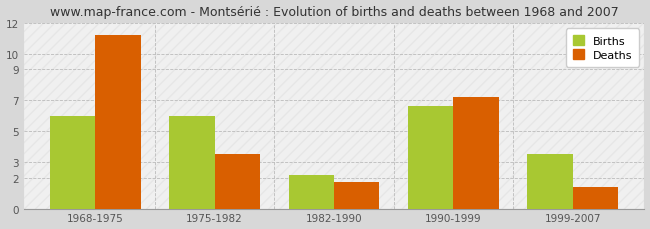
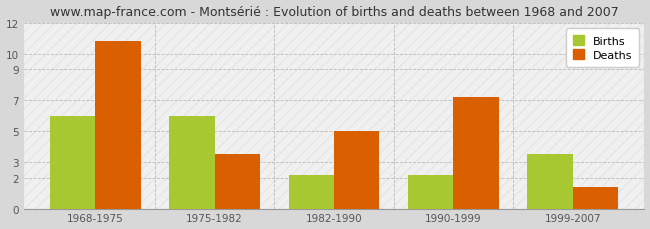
Deaths/1968-1975: 11.2 -> 10.8
Deaths/1982-1990: 1.7 -> 5.0
Births/1990-1999: 6.6 -> 2.2
